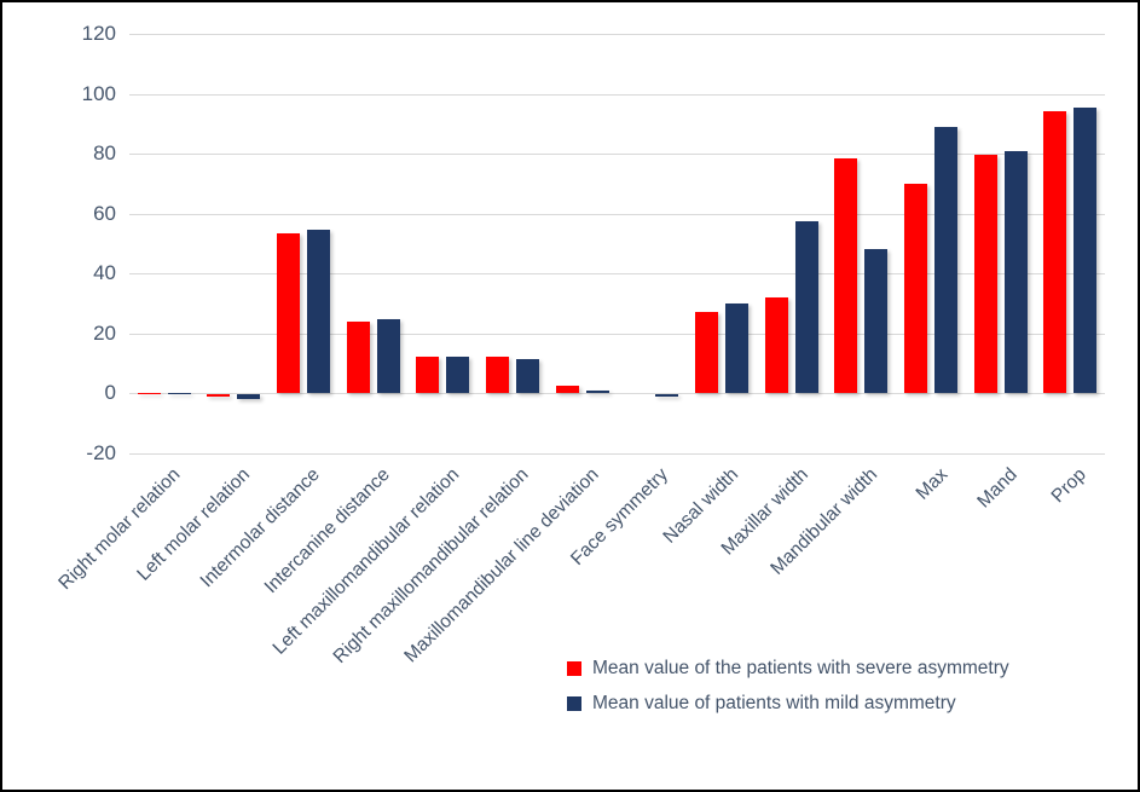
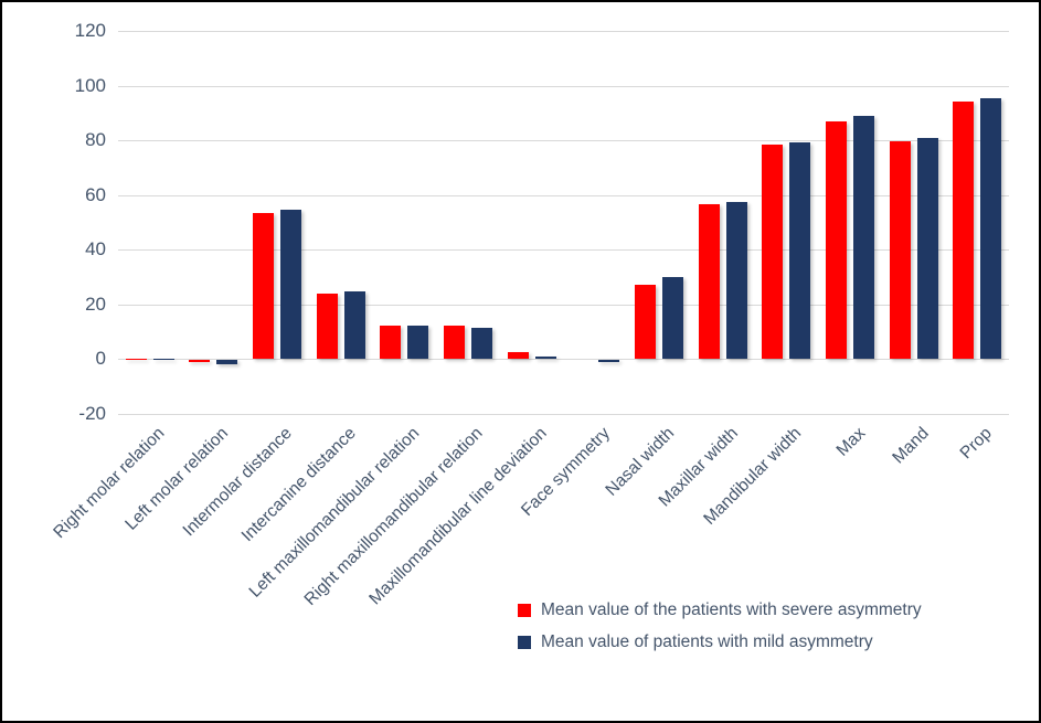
Mean value of the patients with severe asymmetry/Maxillar width: 32 -> 56
Mean value of patients with mild asymmetry/Mandibular width: 48 -> 79
Mean value of the patients with severe asymmetry/Max: 70 -> 87
